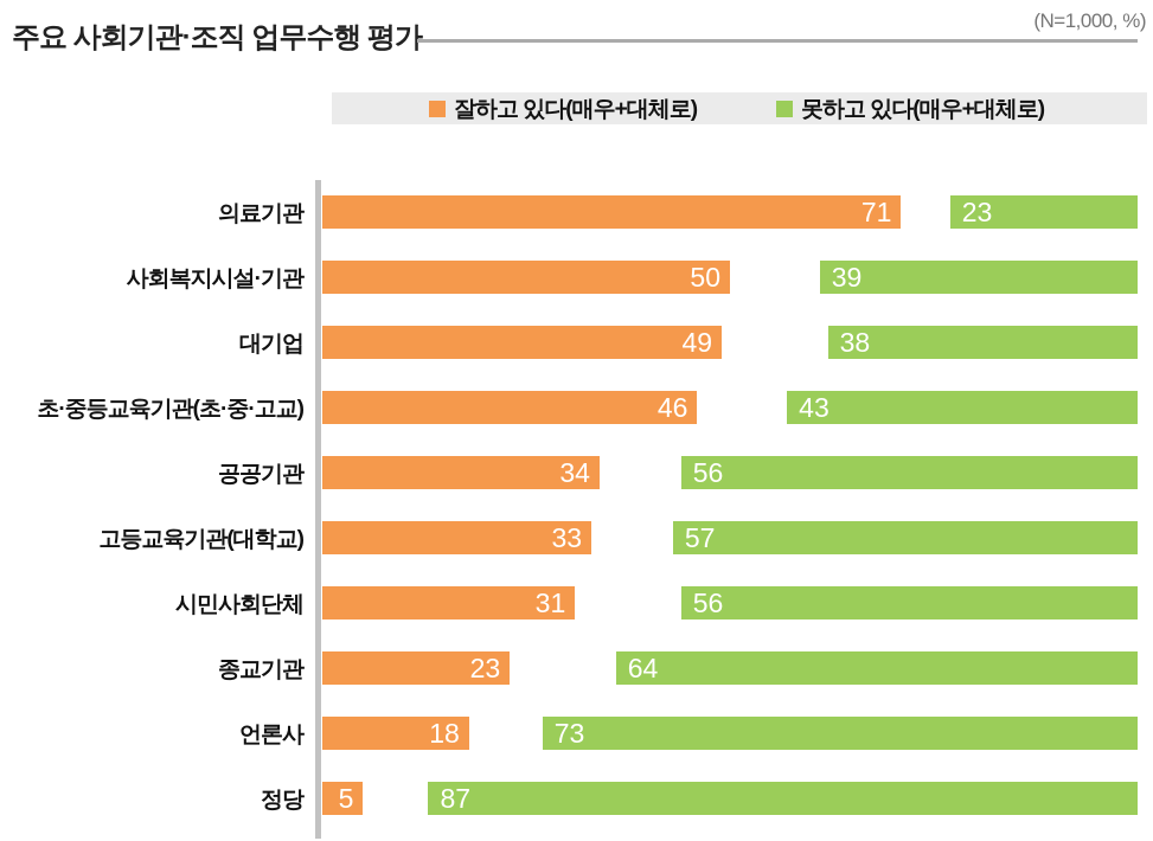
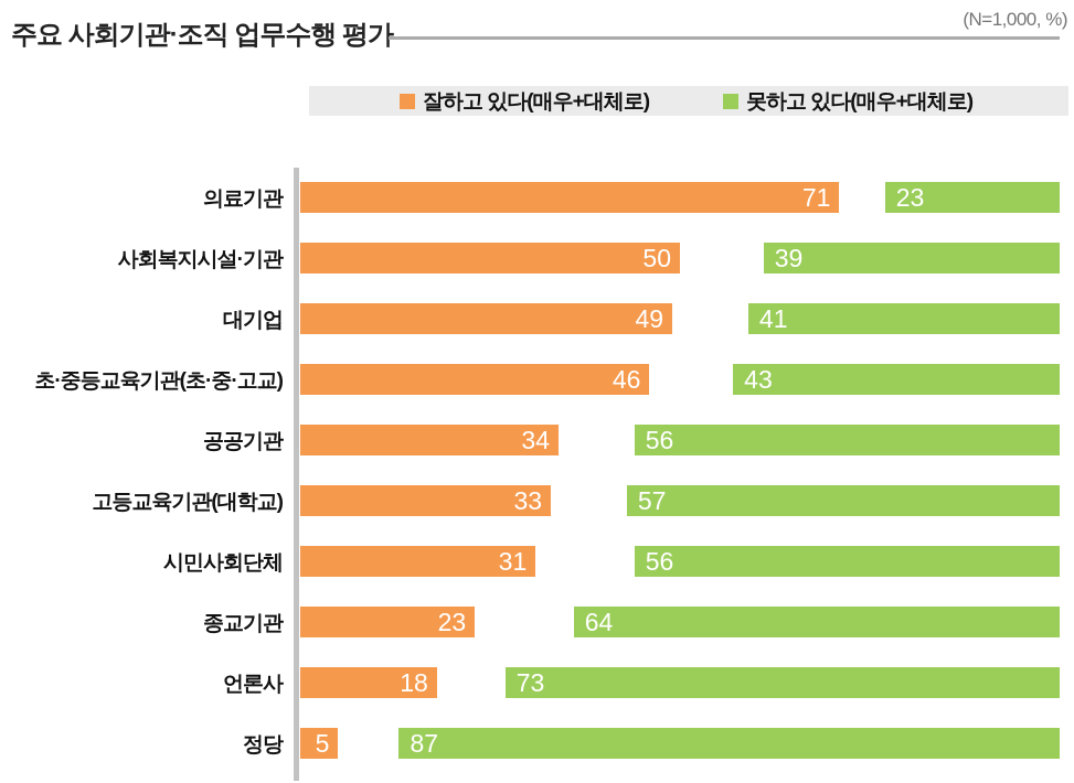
못하고 있다(매우+대체로)/대기업: 38 -> 41
